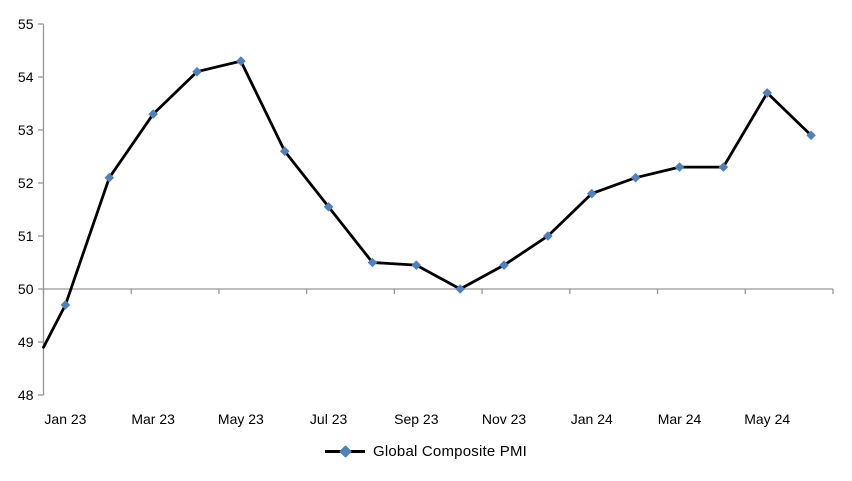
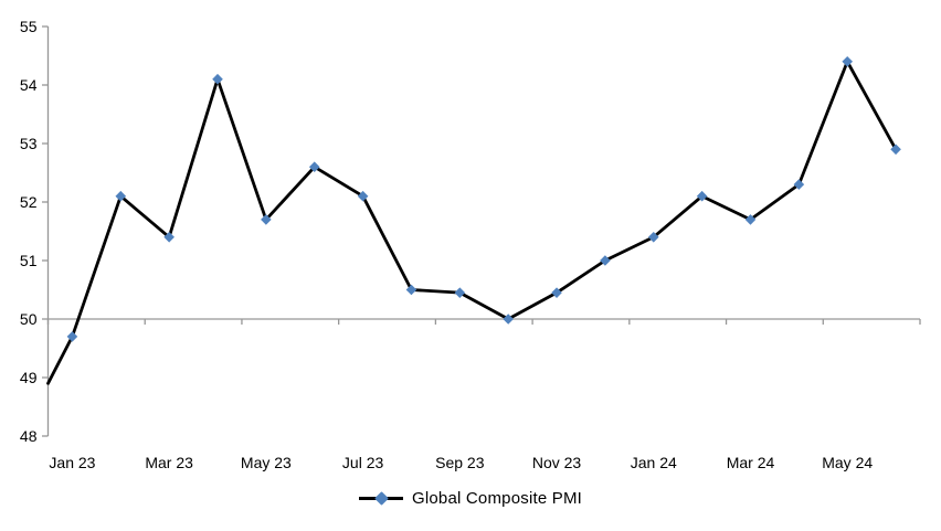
Mar 23: 53.3 -> 51.4
May 23: 54.3 -> 51.7
Jul 23: 51.5 -> 52.1
Jan 24: 51.8 -> 51.4
Mar 24: 52.3 -> 51.7
May 24: 53.7 -> 54.4
